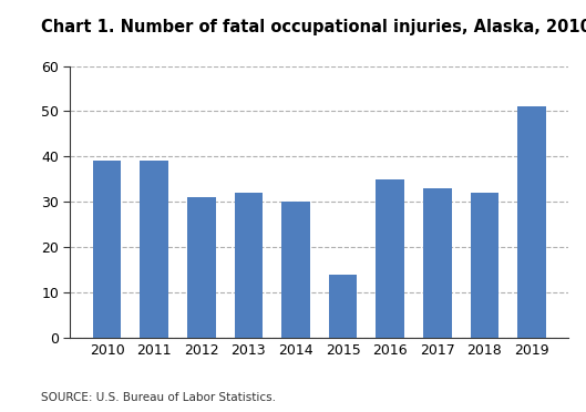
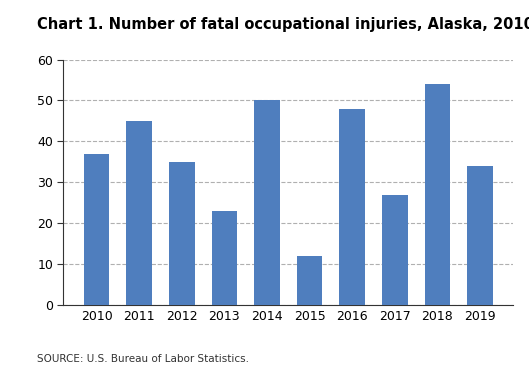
2010: 39 -> 37
2011: 39 -> 45
2012: 31 -> 35
2013: 32 -> 23
2014: 30 -> 50
2015: 14 -> 12
2016: 35 -> 48
2017: 33 -> 27
2018: 32 -> 54
2019: 51 -> 34
